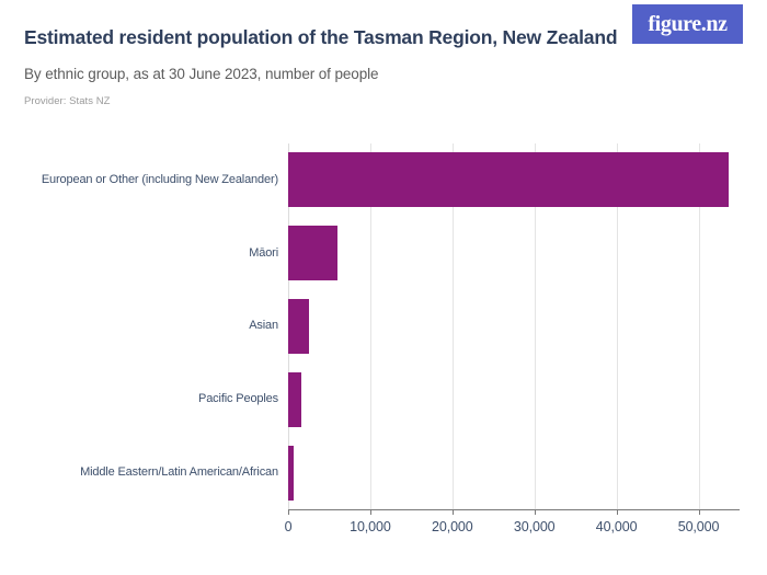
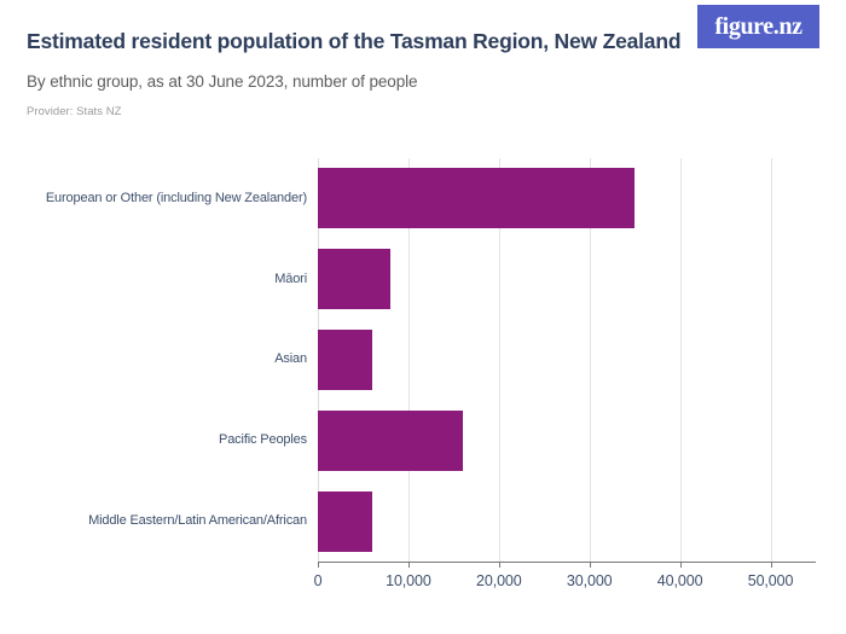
European or Other (including New Zealander): 54000 -> 35000
Māori: 6000 -> 8000
Asian: 3000 -> 6000
Pacific Peoples: 2000 -> 16000
Middle Eastern/Latin American/African: 1000 -> 6000
